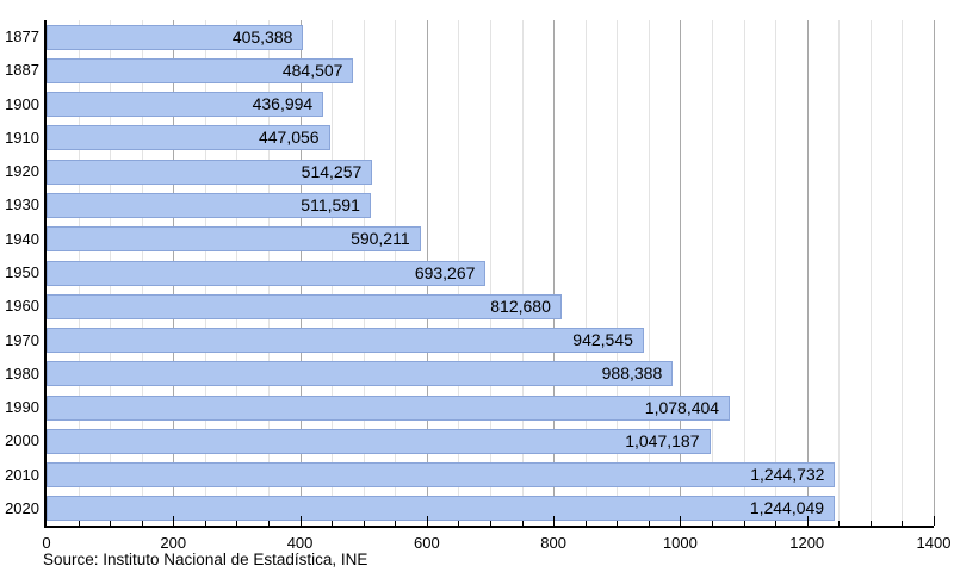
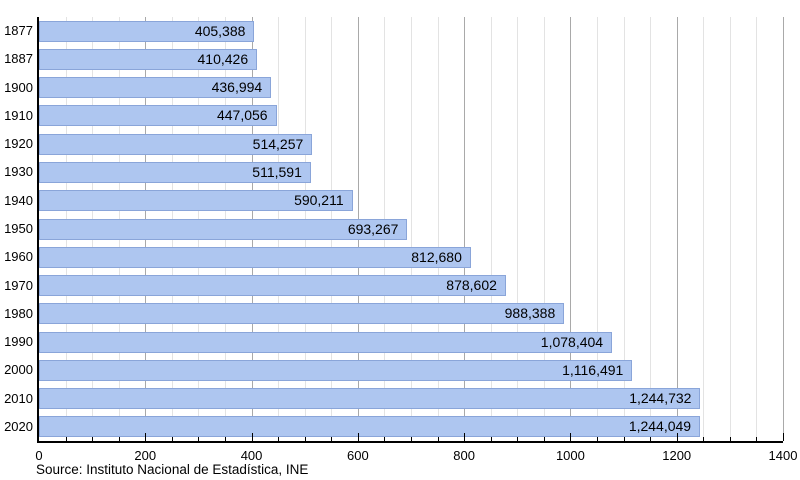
1887: 484,507 -> 410,426
1970: 942,545 -> 878,602
2000: 1,047,187 -> 1,116,491
